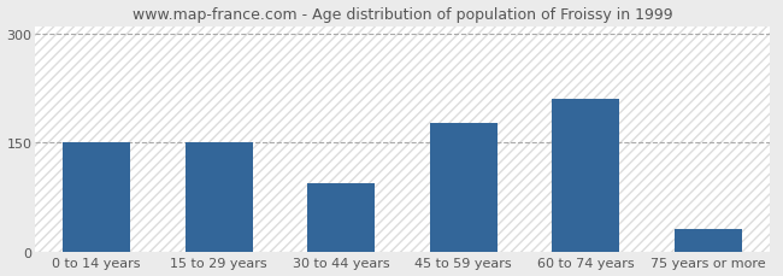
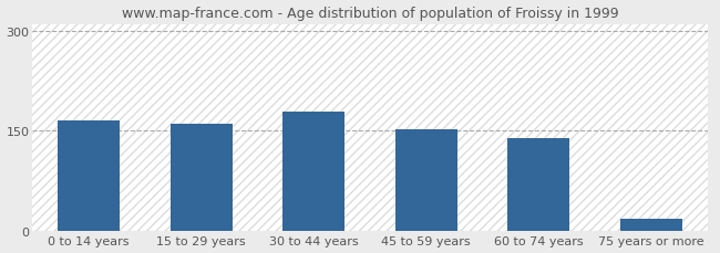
0 to 14 years: 150 -> 165
15 to 29 years: 150 -> 160
30 to 44 years: 94 -> 178
45 to 59 years: 176 -> 152
60 to 74 years: 210 -> 138
75 years or more: 30 -> 18
